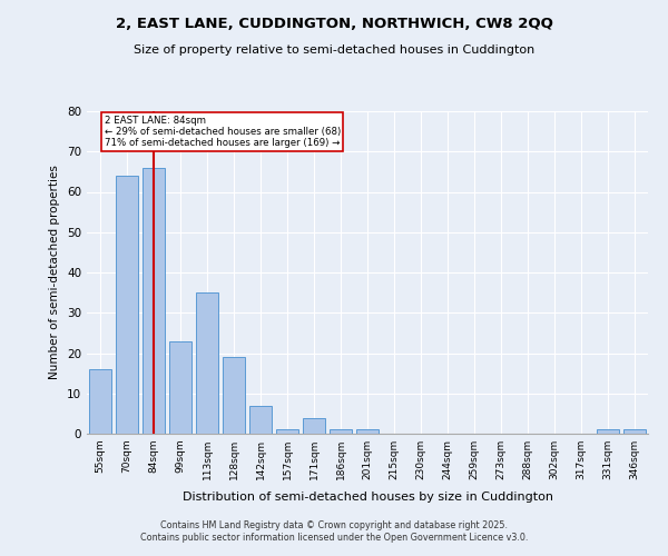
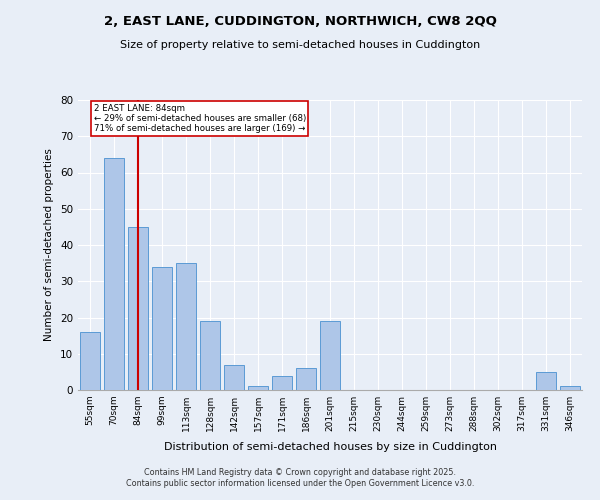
84sqm: 66 -> 45
99sqm: 23 -> 34
186sqm: 1 -> 6
201sqm: 1 -> 19
331sqm: 1 -> 5
